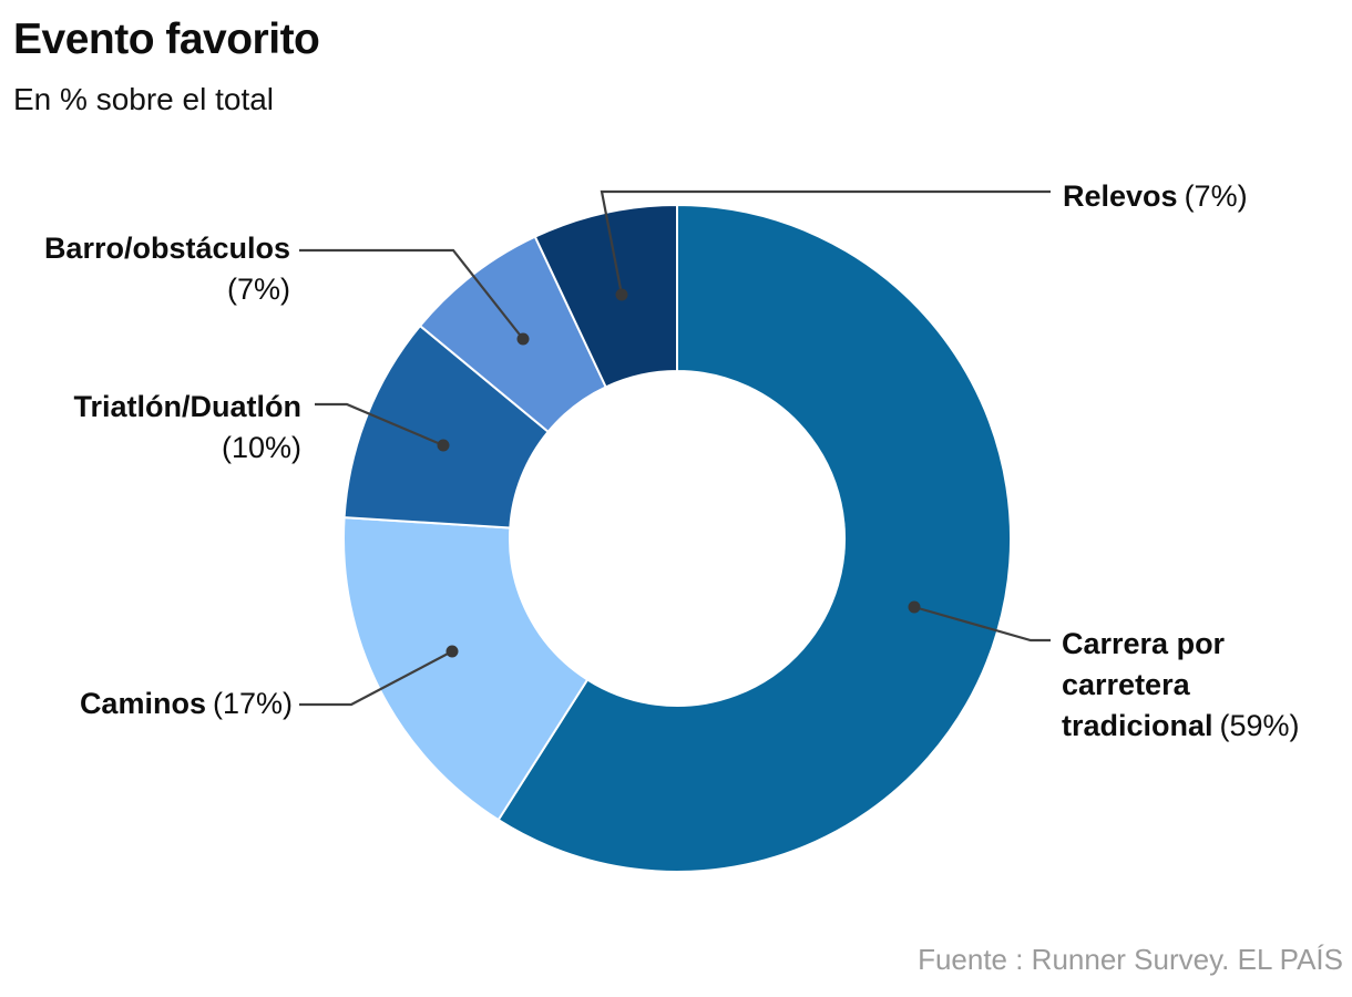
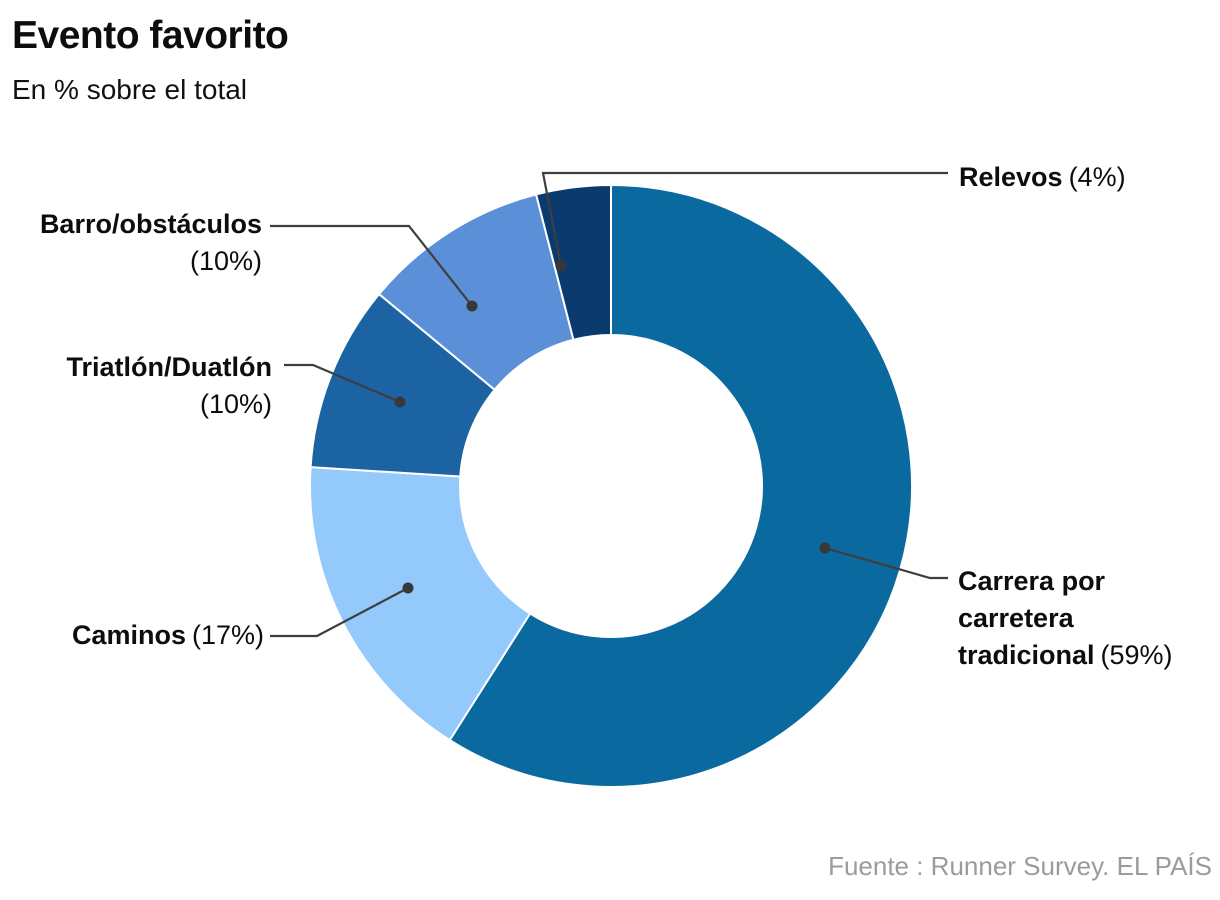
Barro/obstáculos: 7% -> 10%
Relevos: 7% -> 4%
